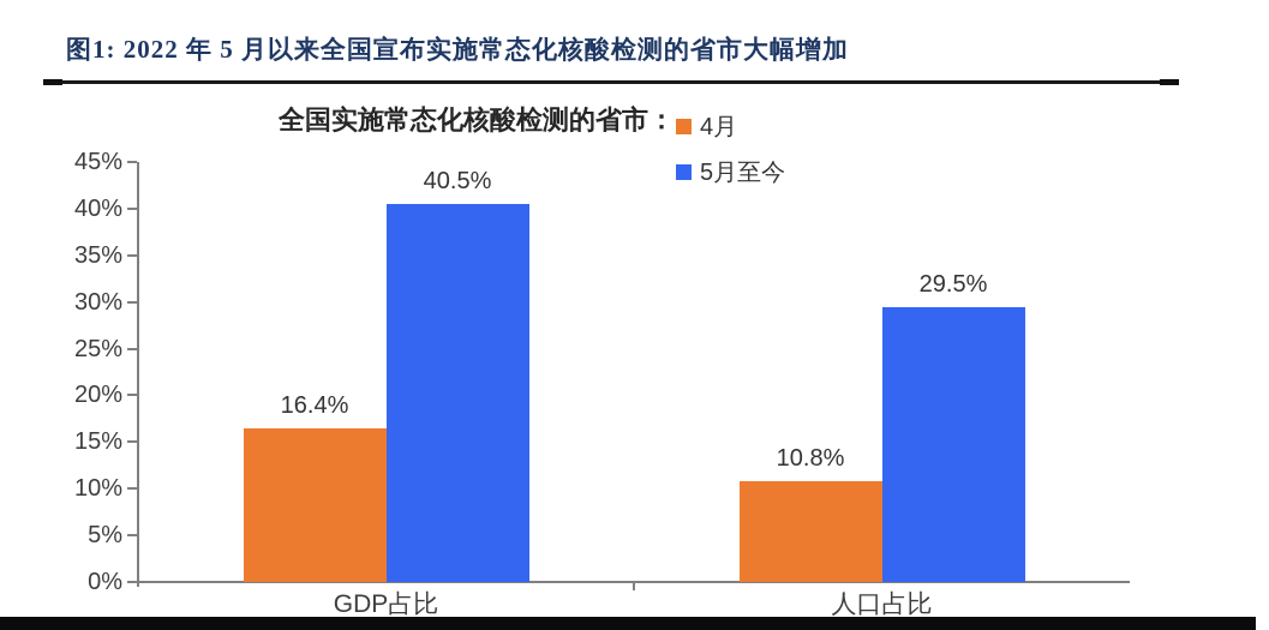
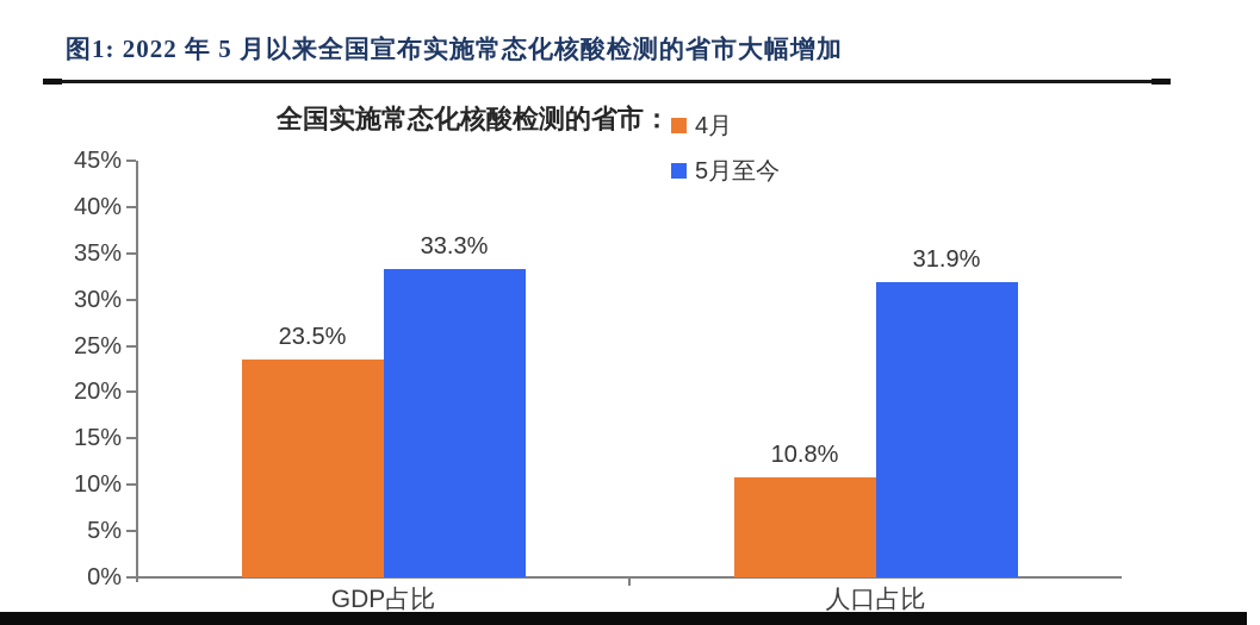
4月/GDP占比: 16.4% -> 23.5%
5月至今/GDP占比: 40.5% -> 33.3%
5月至今/人口占比: 29.5% -> 31.9%
